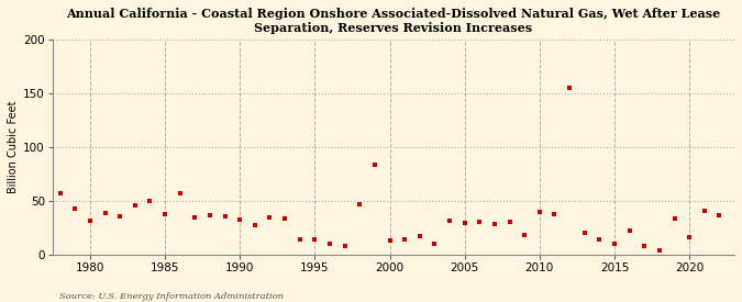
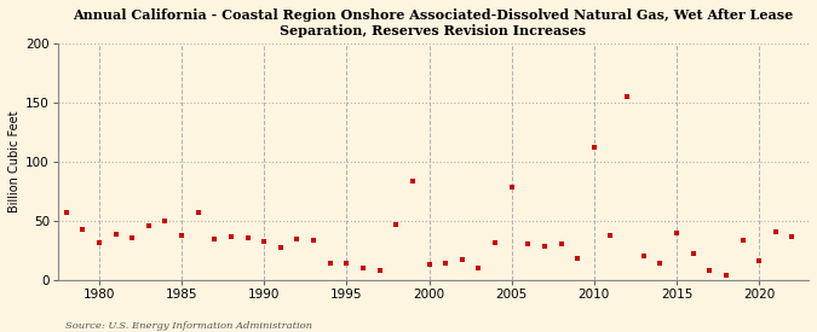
2005: 29 -> 78
2010: 40 -> 112
2015: 10 -> 40
